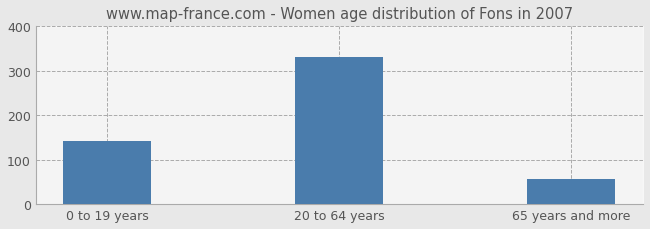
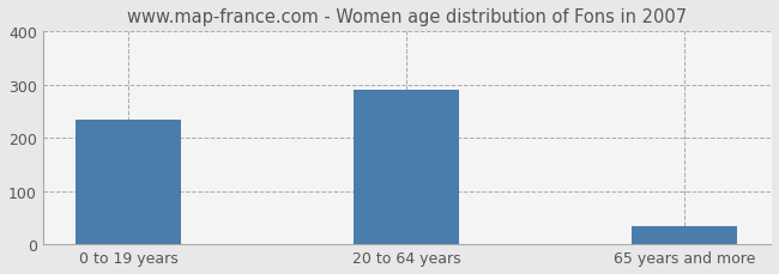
0 to 19 years: 143 -> 235
20 to 64 years: 332 -> 290
65 years and more: 57 -> 35
